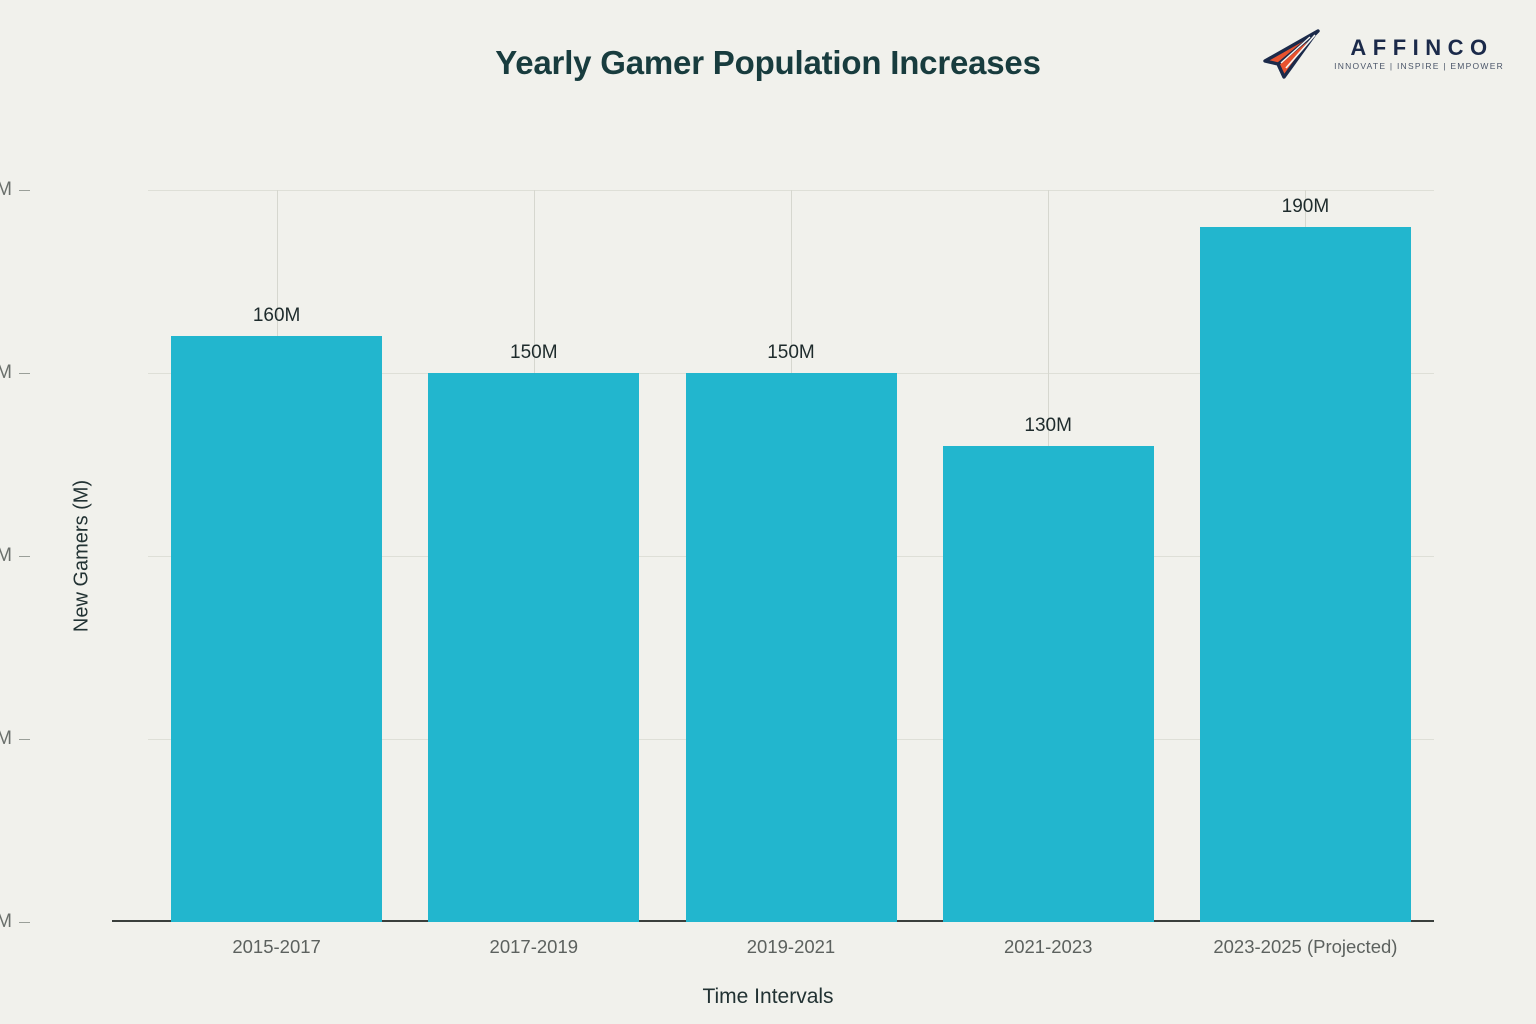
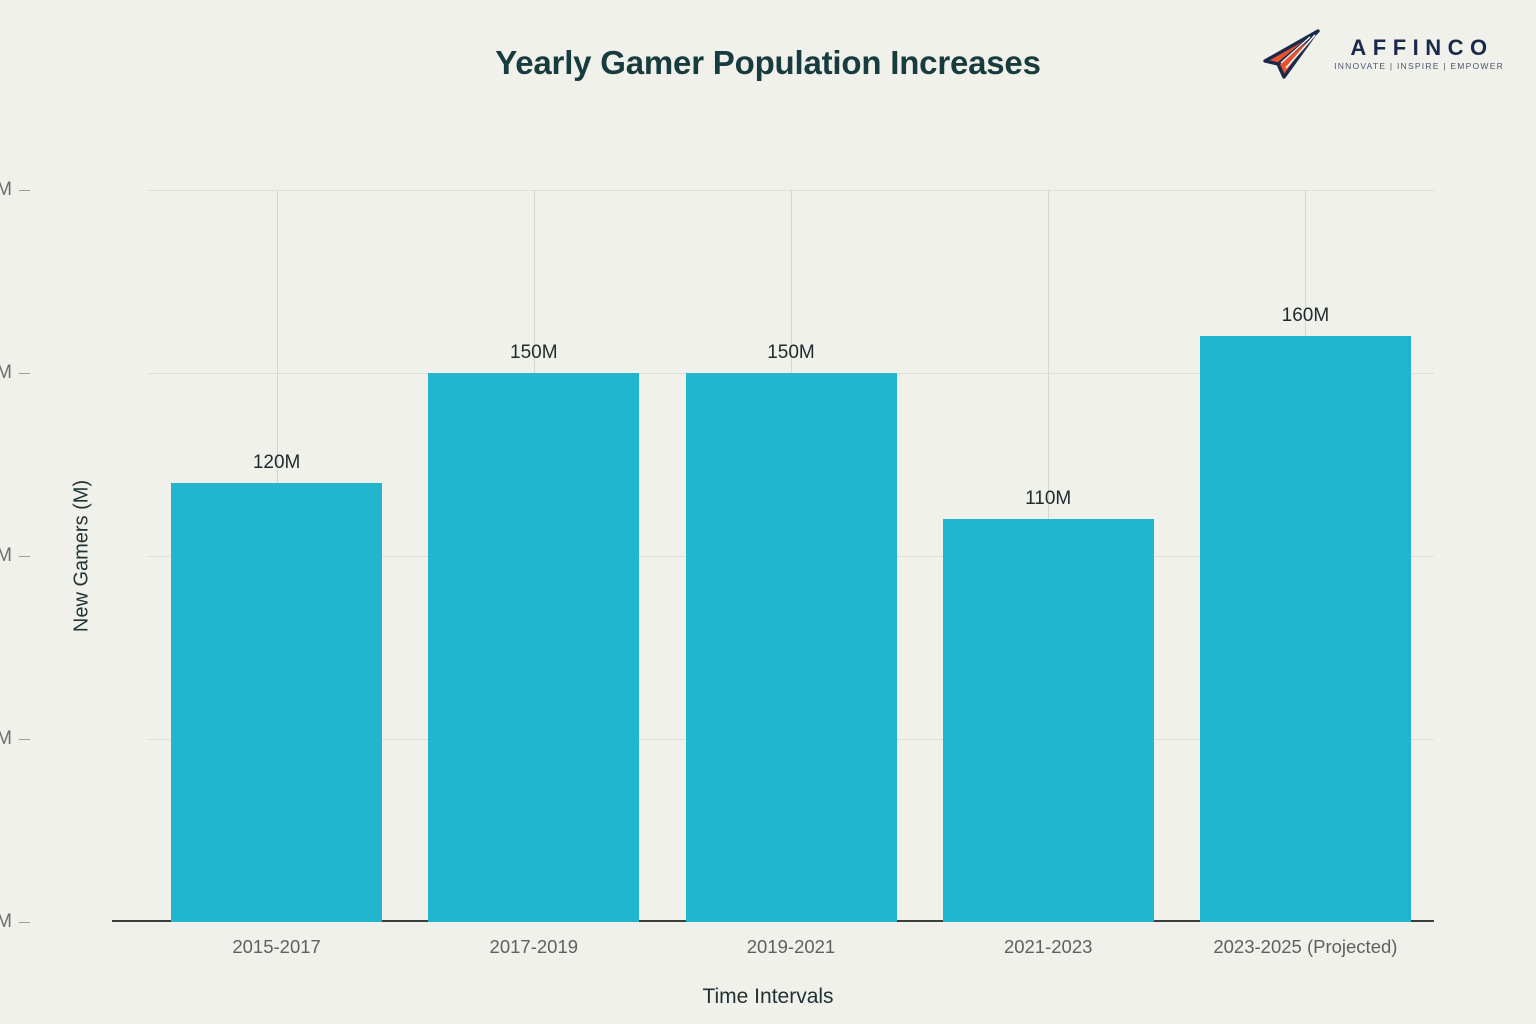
2015-2017: 160M -> 120M
2021-2023: 130M -> 110M
2023-2025 (Projected): 190M -> 160M
